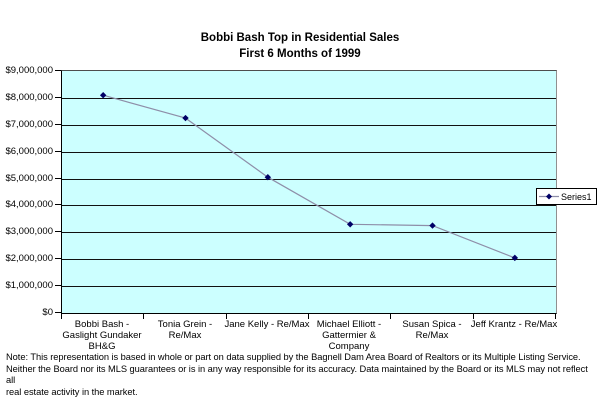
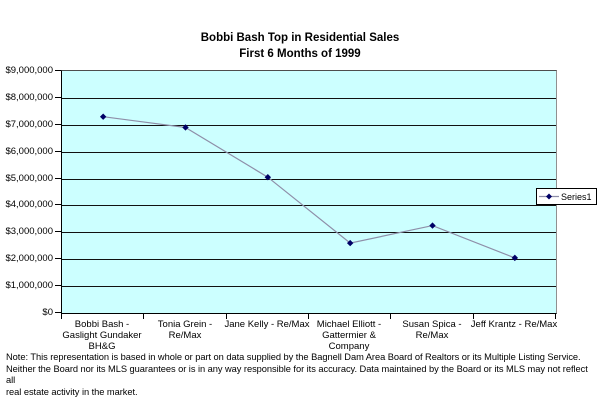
Bobbi Bash - Gaslight Gundaker BH&G: $8100000 -> $7300000
Tonia Grein - Re/Max: $7200000 -> $6900000
Michael Elliott - Gattermier & Company: $3300000 -> $2600000
